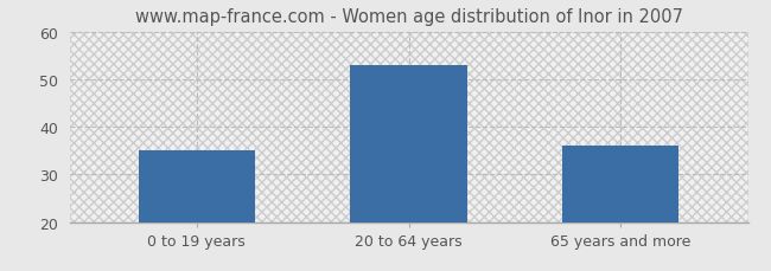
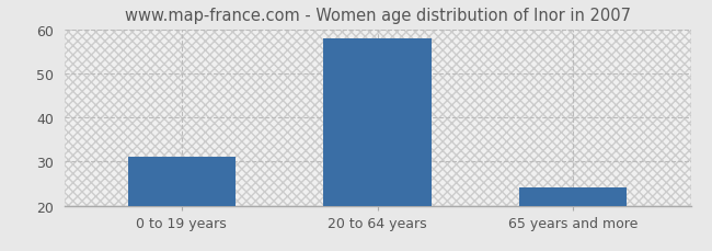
0 to 19 years: 35 -> 31
20 to 64 years: 53 -> 58
65 years and more: 36 -> 24
